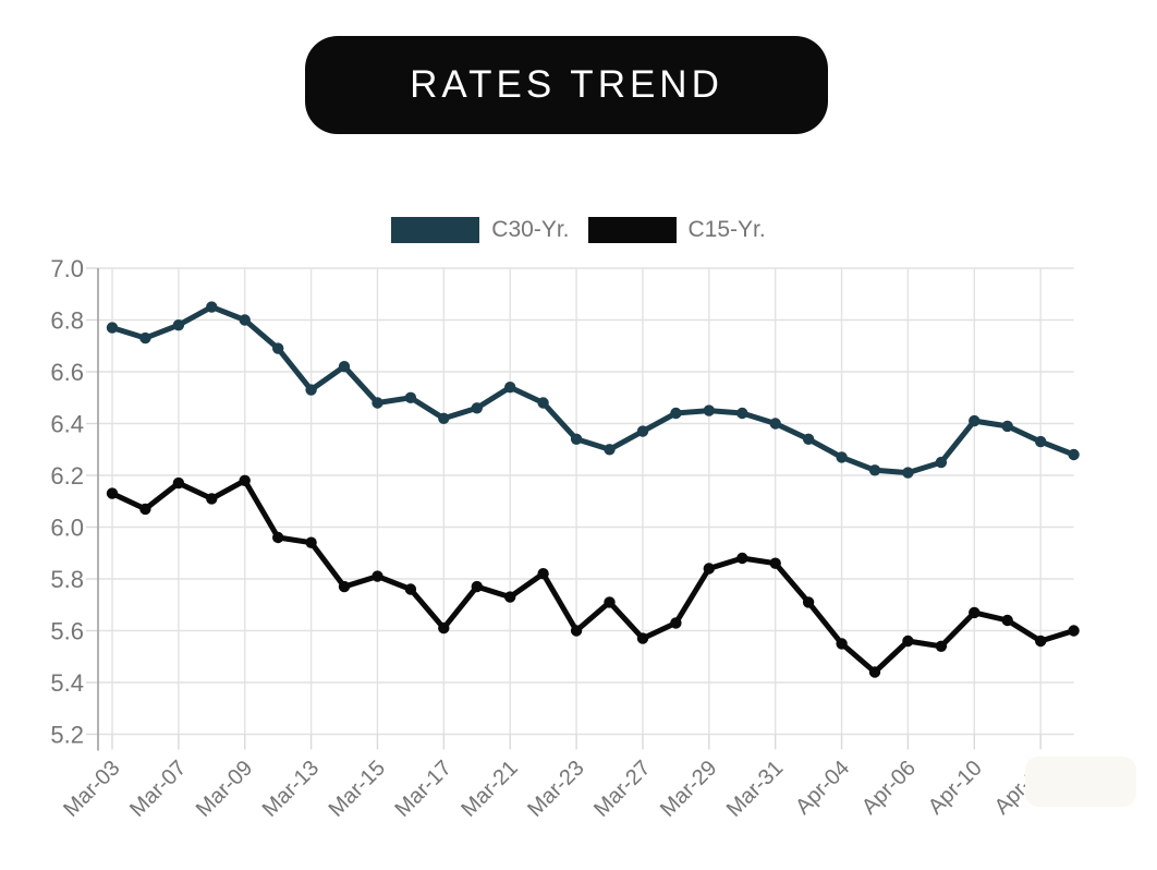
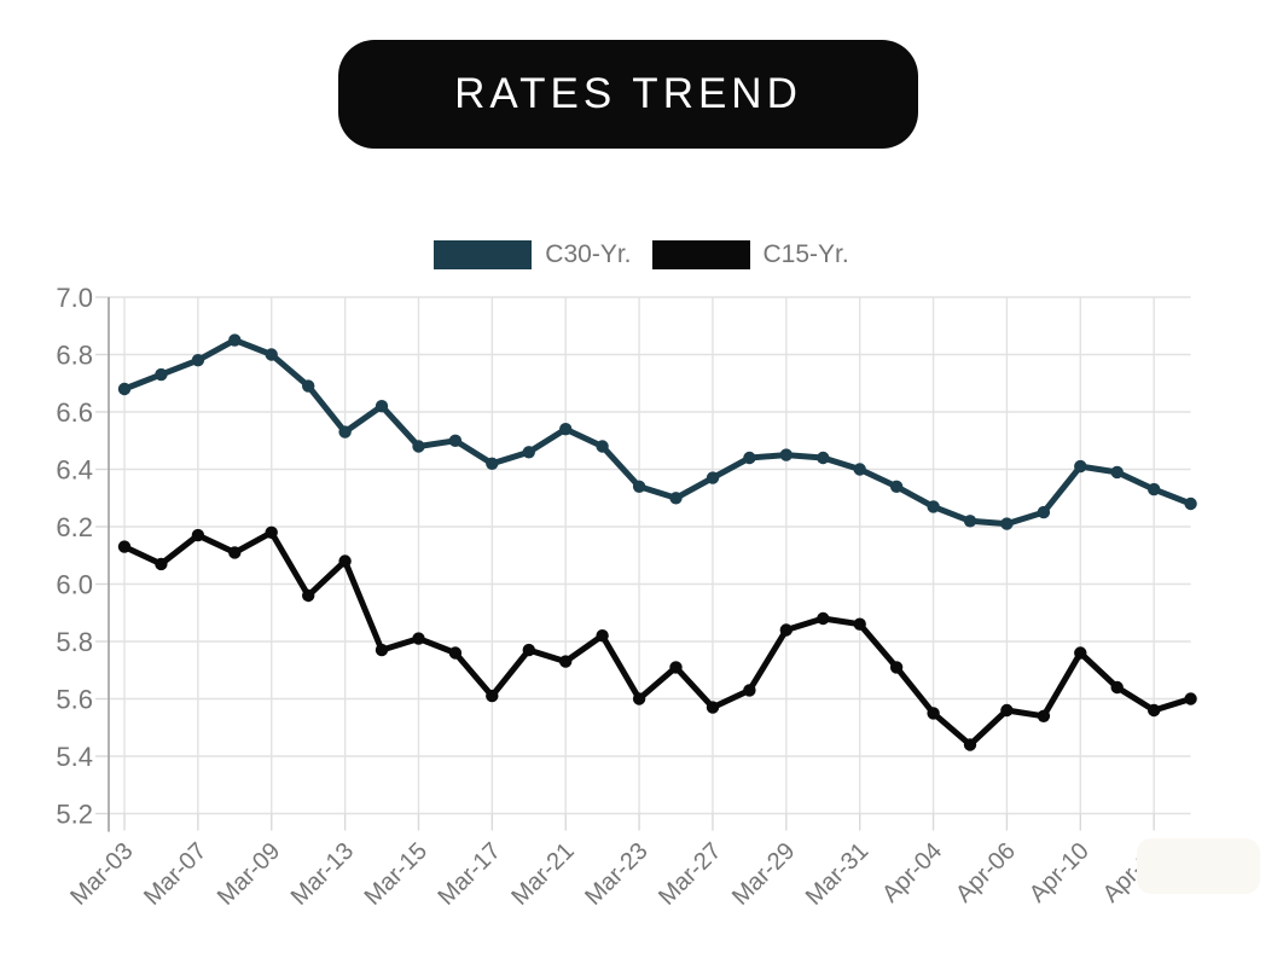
C30-Yr./Mar-03: 6.77 -> 6.68
C15-Yr./Mar-13: 5.94 -> 6.08
C15-Yr./Apr-10: 5.67 -> 5.76
